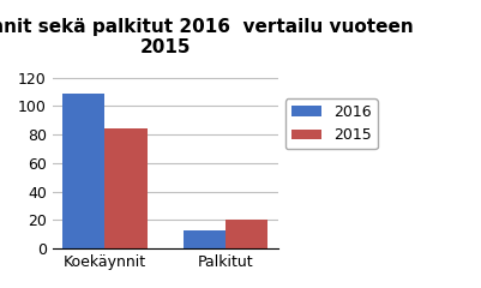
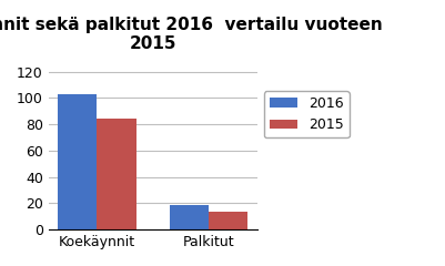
2016/Koekäynnit: 109 -> 103
2016/Palkitut: 13 -> 19
2015/Palkitut: 20 -> 14
